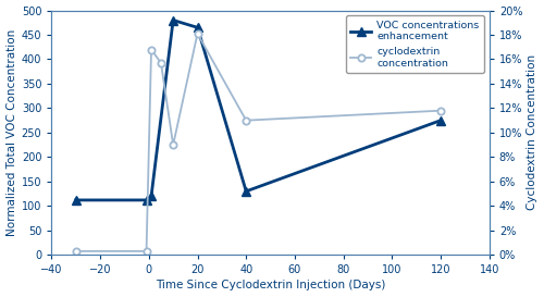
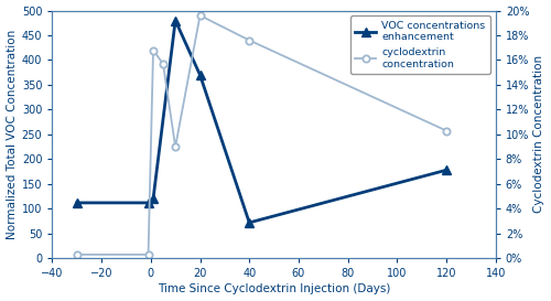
VOC concentrations enhancement/20: 465 -> 370
cyclodextrin concentration/20: 18.1% -> 19.6%
VOC concentrations enhancement/40: 130 -> 72
cyclodextrin concentration/40: 11.0% -> 17.6%
VOC concentrations enhancement/120: 275 -> 178
cyclodextrin concentration/120: 11.8% -> 10.3%
